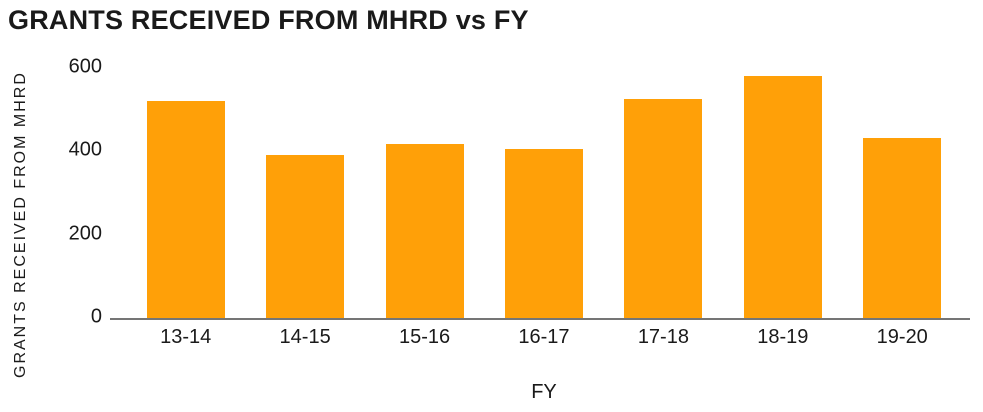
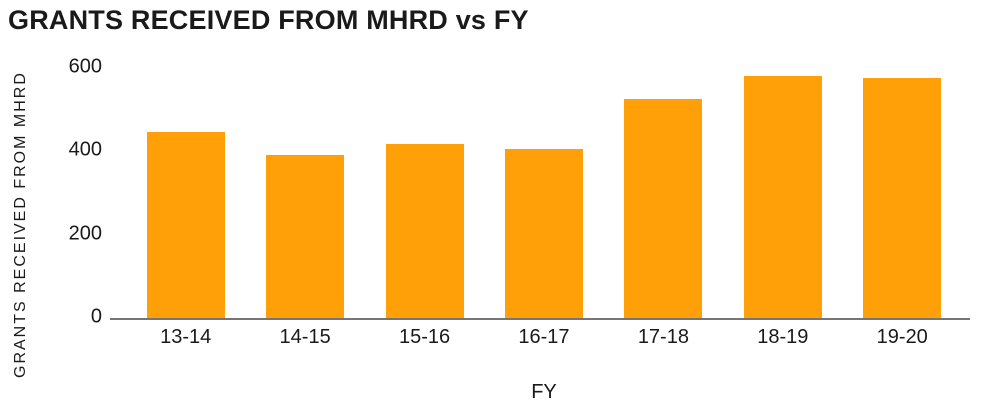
13-14: 520 -> 440
19-20: 430 -> 580
